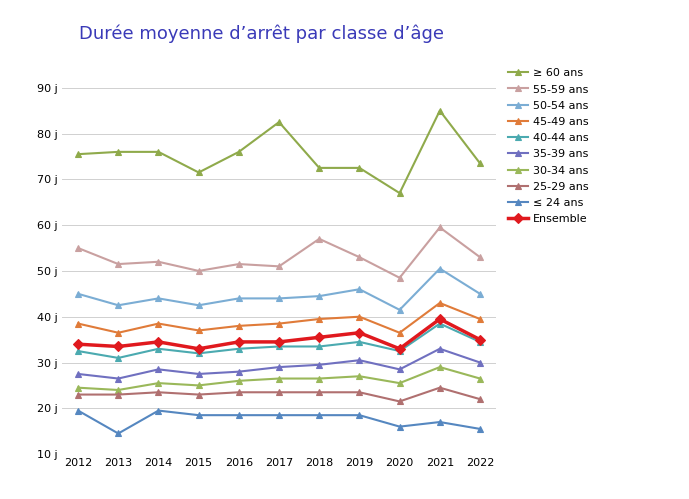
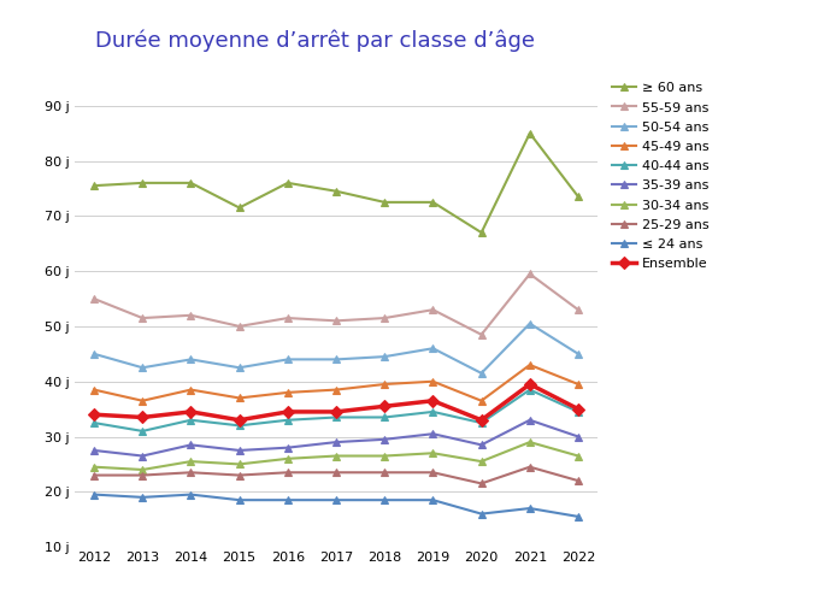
≤ 24 ans/2013: 14.5 j -> 19.0 j
≥ 60 ans/2017: 82.5 j -> 74.5 j
55-59 ans/2018: 57.0 j -> 51.5 j
